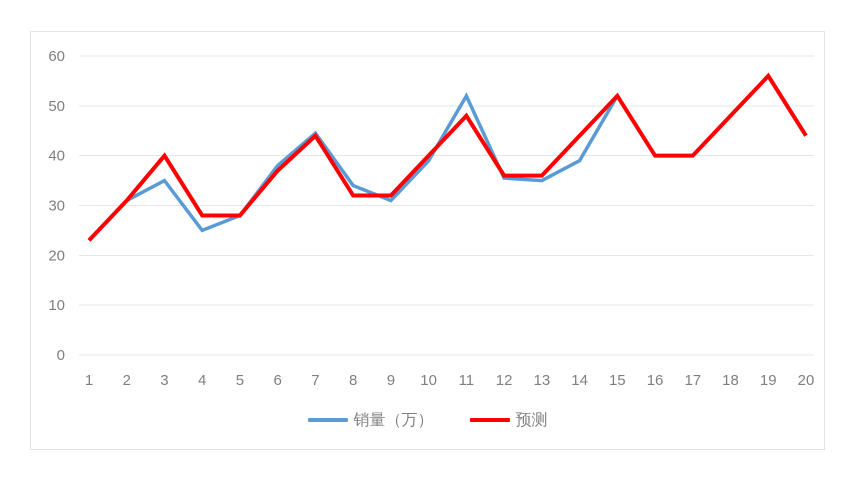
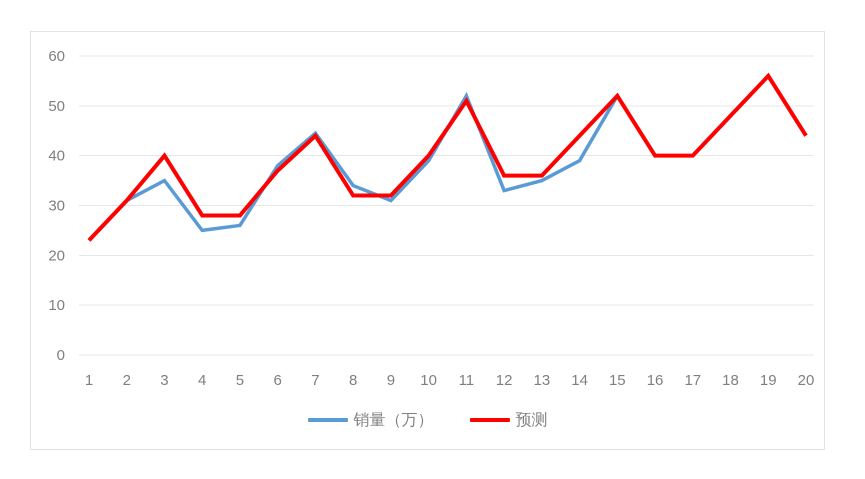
销量（万）/5: 28 -> 26
预测/11: 48 -> 51
销量（万）/12: 36 -> 33
